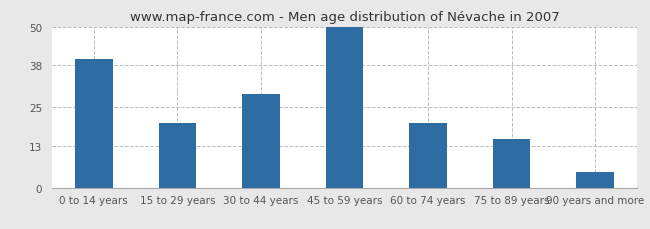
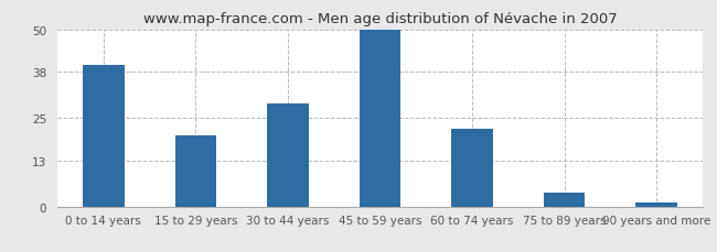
60 to 74 years: 20 -> 22
75 to 89 years: 15 -> 4
90 years and more: 5 -> 1
